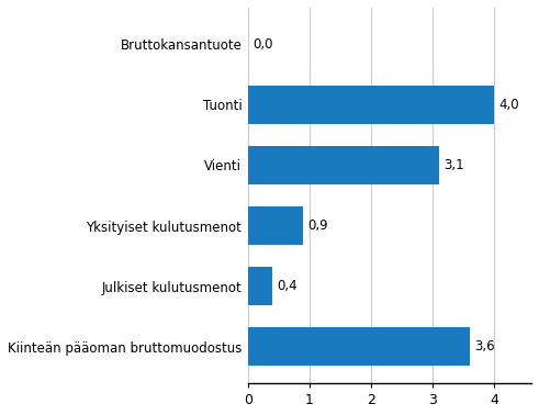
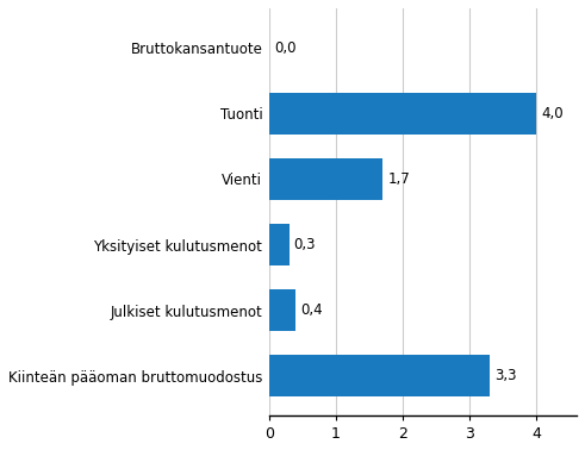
Vienti: 3,1 -> 1,7
Yksityiset kulutusmenot: 0,9 -> 0,3
Kiinteän pääoman bruttomuodostus: 3,6 -> 3,3
